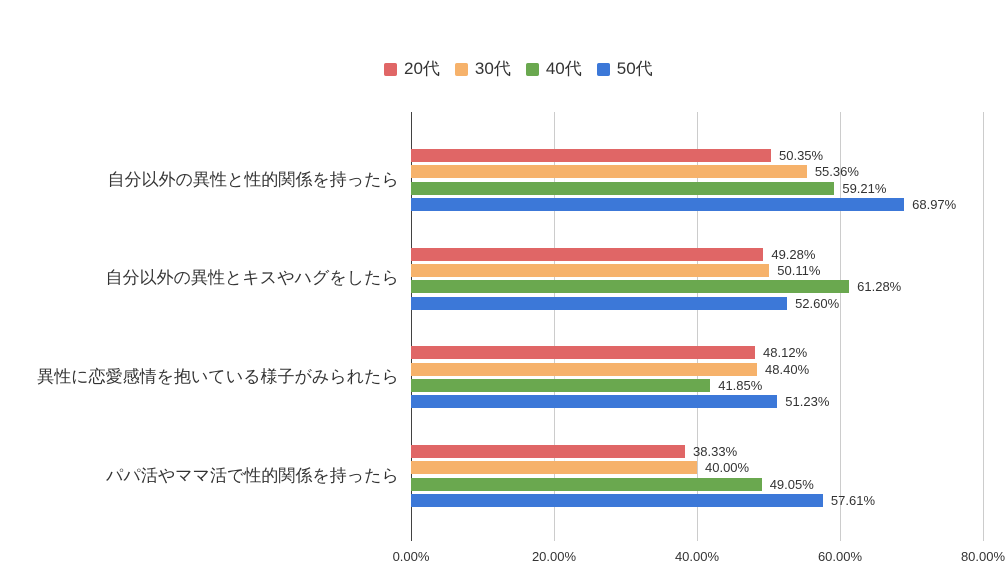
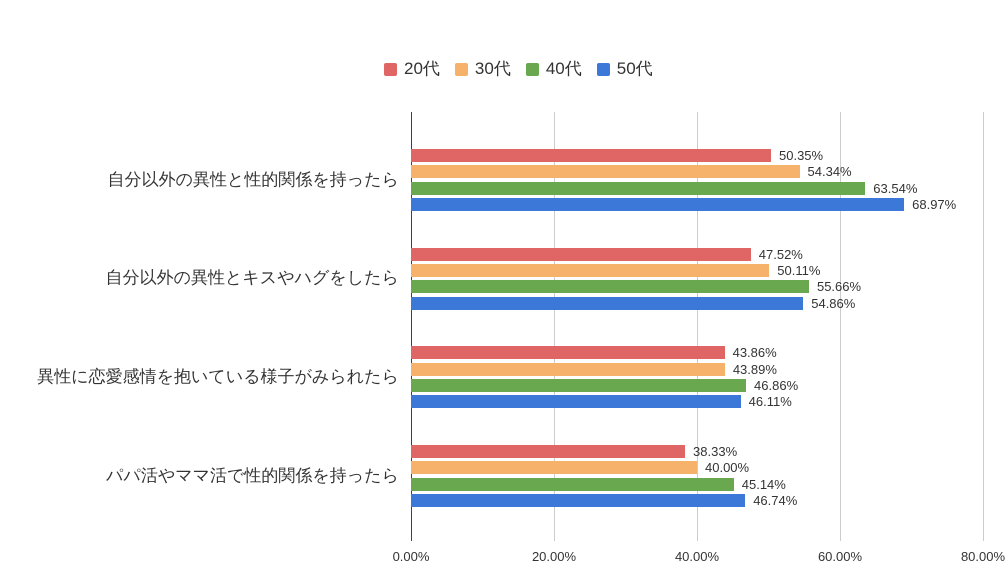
30代/自分以外の異性と性的関係を持ったら: 55.36% -> 54.34%
40代/自分以外の異性と性的関係を持ったら: 59.21% -> 63.54%
20代/自分以外の異性とキスやハグをしたら: 49.28% -> 47.52%
40代/自分以外の異性とキスやハグをしたら: 61.28% -> 55.66%
50代/自分以外の異性とキスやハグをしたら: 52.60% -> 54.86%
20代/異性に恋愛感情を抱いている様子がみられたら: 48.12% -> 43.86%
30代/異性に恋愛感情を抱いている様子がみられたら: 48.40% -> 43.89%
40代/異性に恋愛感情を抱いている様子がみられたら: 41.85% -> 46.86%
50代/異性に恋愛感情を抱いている様子がみられたら: 51.23% -> 46.11%
40代/パパ活やママ活で性的関係を持ったら: 49.05% -> 45.14%
50代/パパ活やママ活で性的関係を持ったら: 57.61% -> 46.74%
